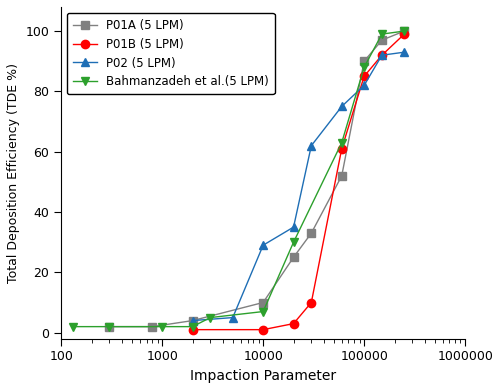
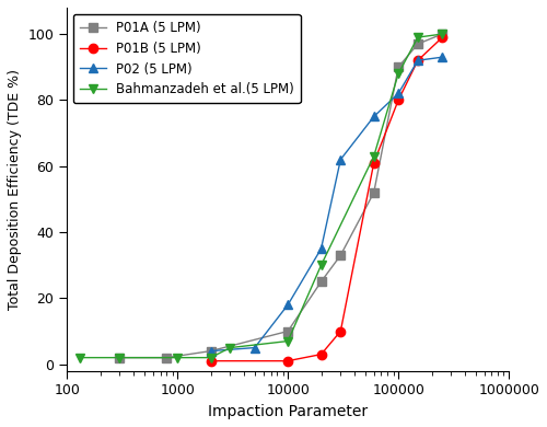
P02 (5 LPM)/10000: 29 -> 18
P01B (5 LPM)/100000: 85 -> 80
